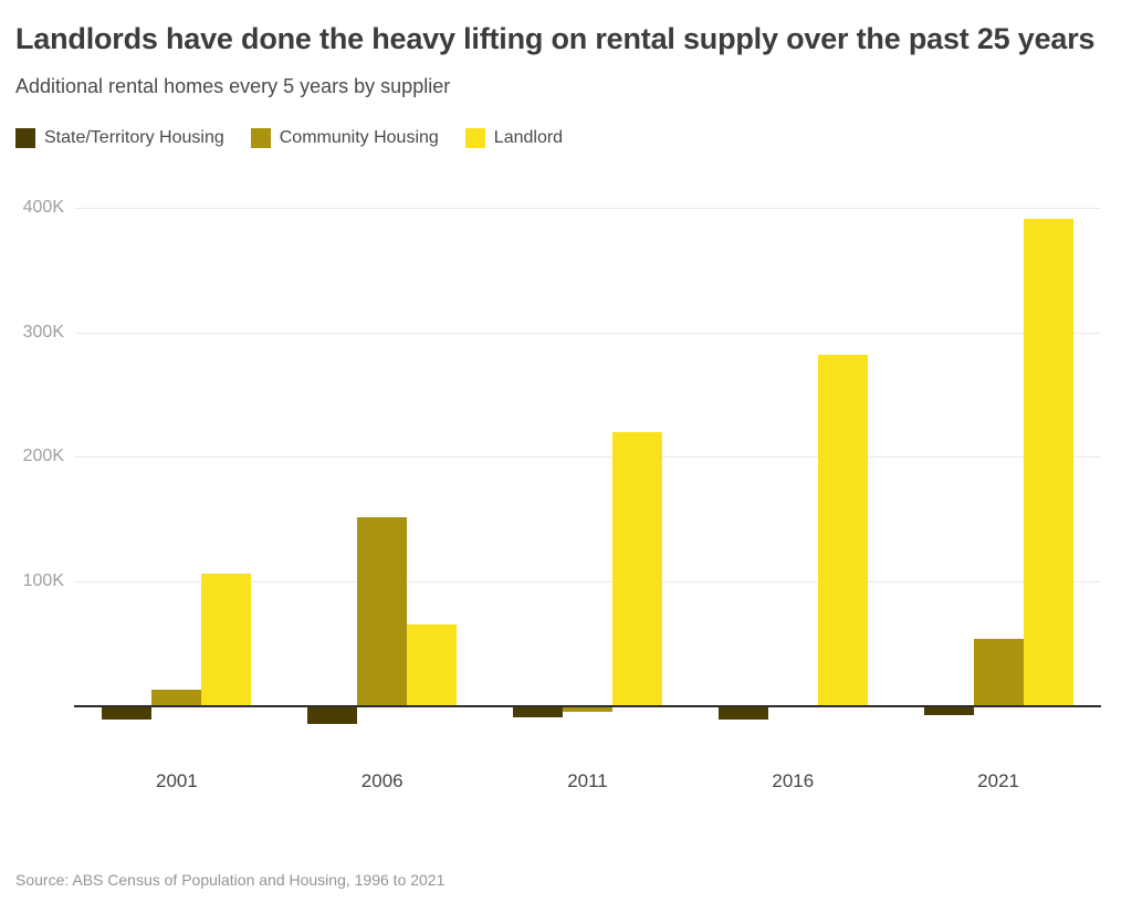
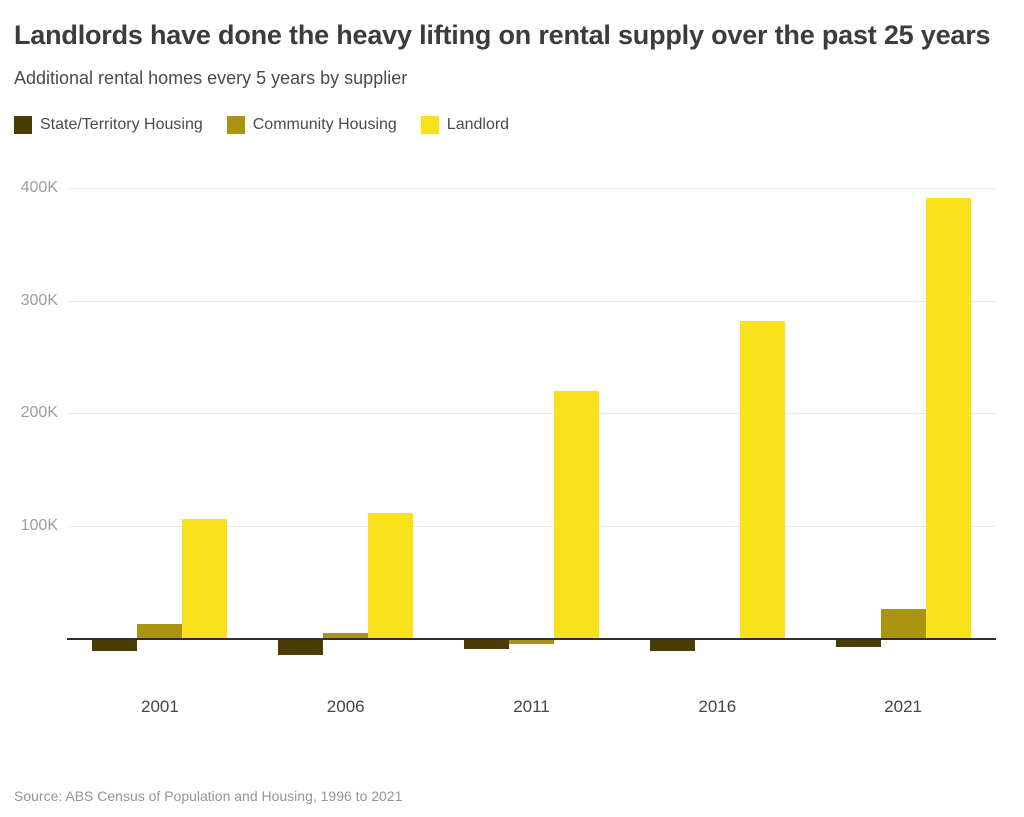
Community Housing/2006: 152K -> 5K
Landlord/2006: 66K -> 112K
Community Housing/2021: 54K -> 27K
